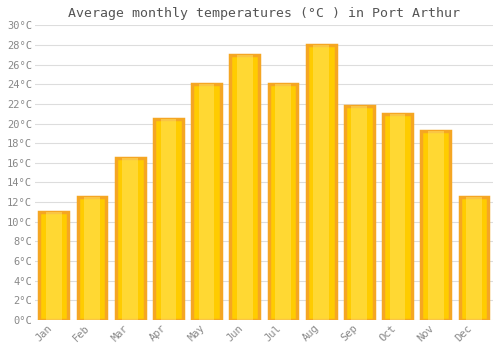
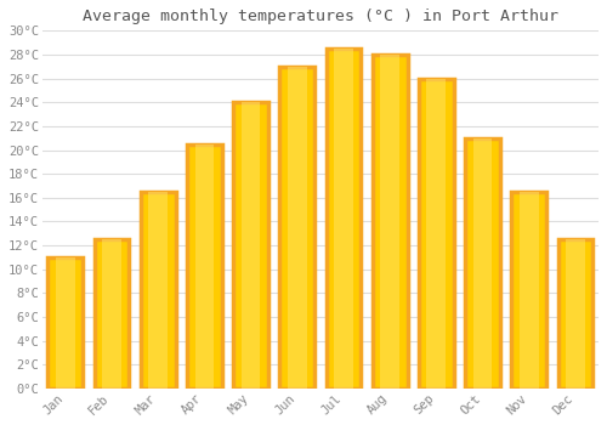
Jul: 24.0°C -> 28.5°C
Sep: 21.8°C -> 26.0°C
Nov: 19.2°C -> 16.5°C
